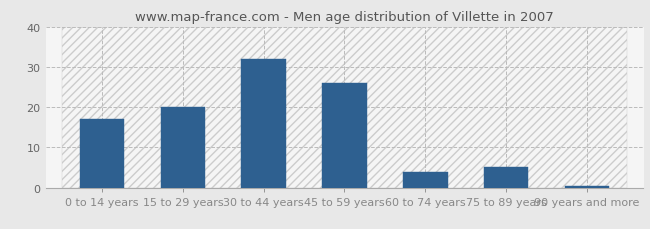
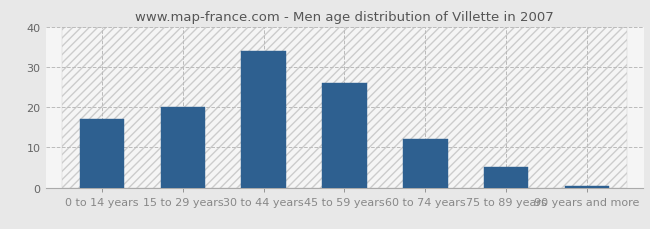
30 to 44 years: 32.0 -> 34.0
60 to 74 years: 4.0 -> 12.0
